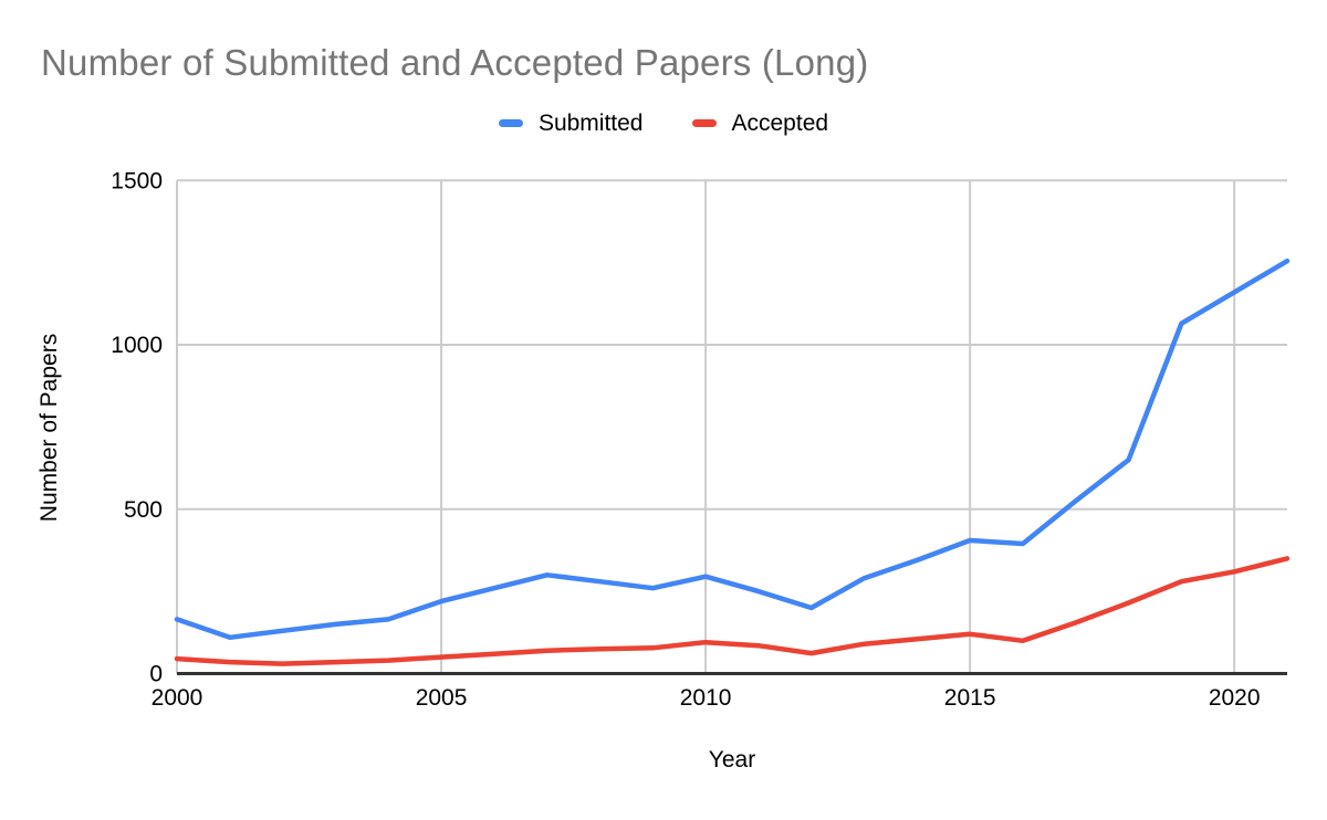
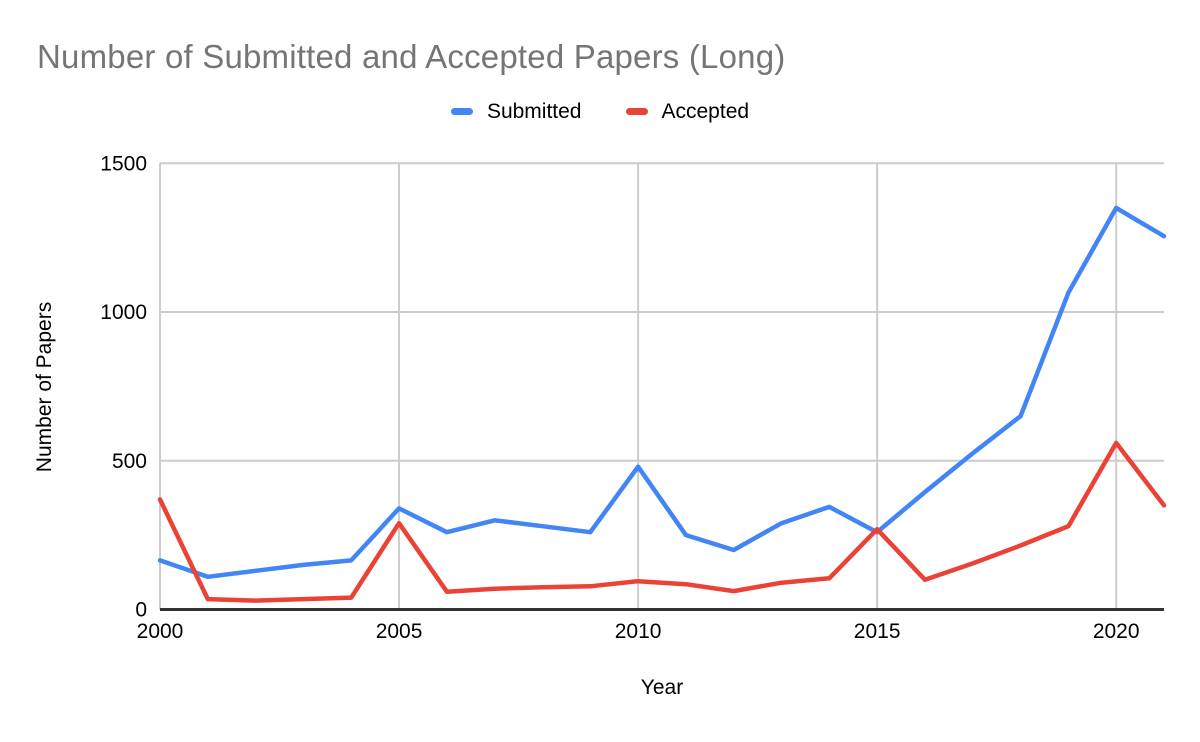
Accepted/2000: 40 -> 370
Submitted/2005: 220 -> 340
Accepted/2005: 50 -> 290
Submitted/2010: 300 -> 480
Submitted/2015: 400 -> 260
Accepted/2015: 120 -> 270
Submitted/2020: 1160 -> 1350
Accepted/2020: 310 -> 560
